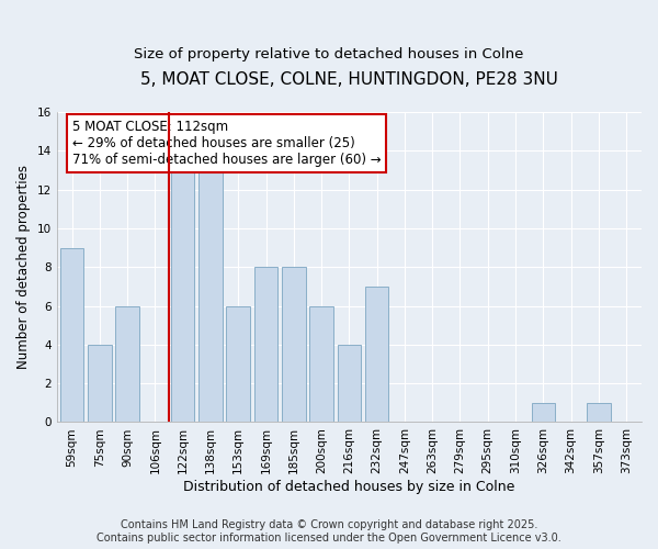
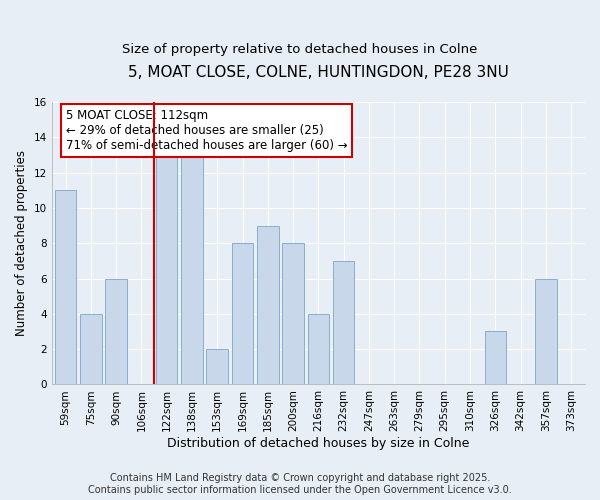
59sqm: 9 -> 11
153sqm: 6 -> 2
185sqm: 8 -> 9
200sqm: 6 -> 8
326sqm: 1 -> 3
357sqm: 1 -> 6
